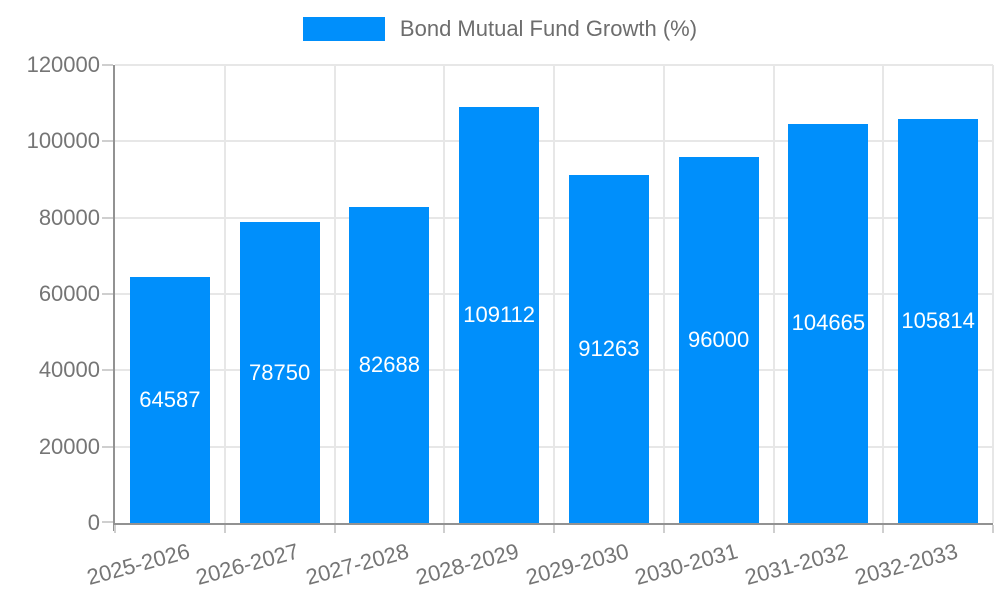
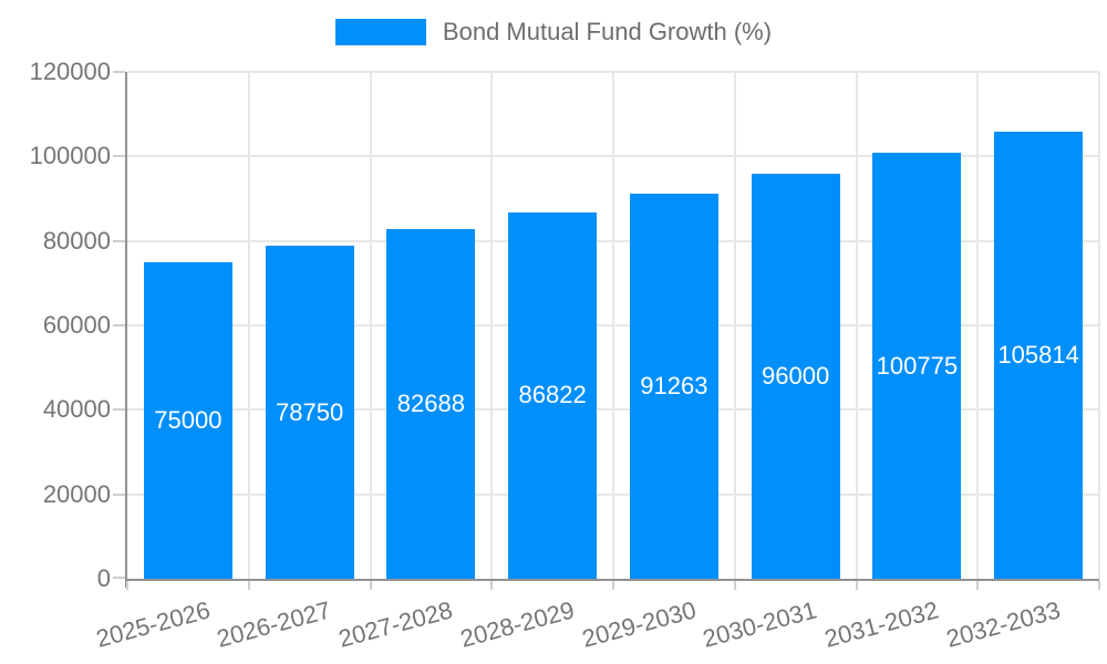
2025-2026: 64587 -> 75000
2028-2029: 109112 -> 86822
2031-2032: 104665 -> 100775
